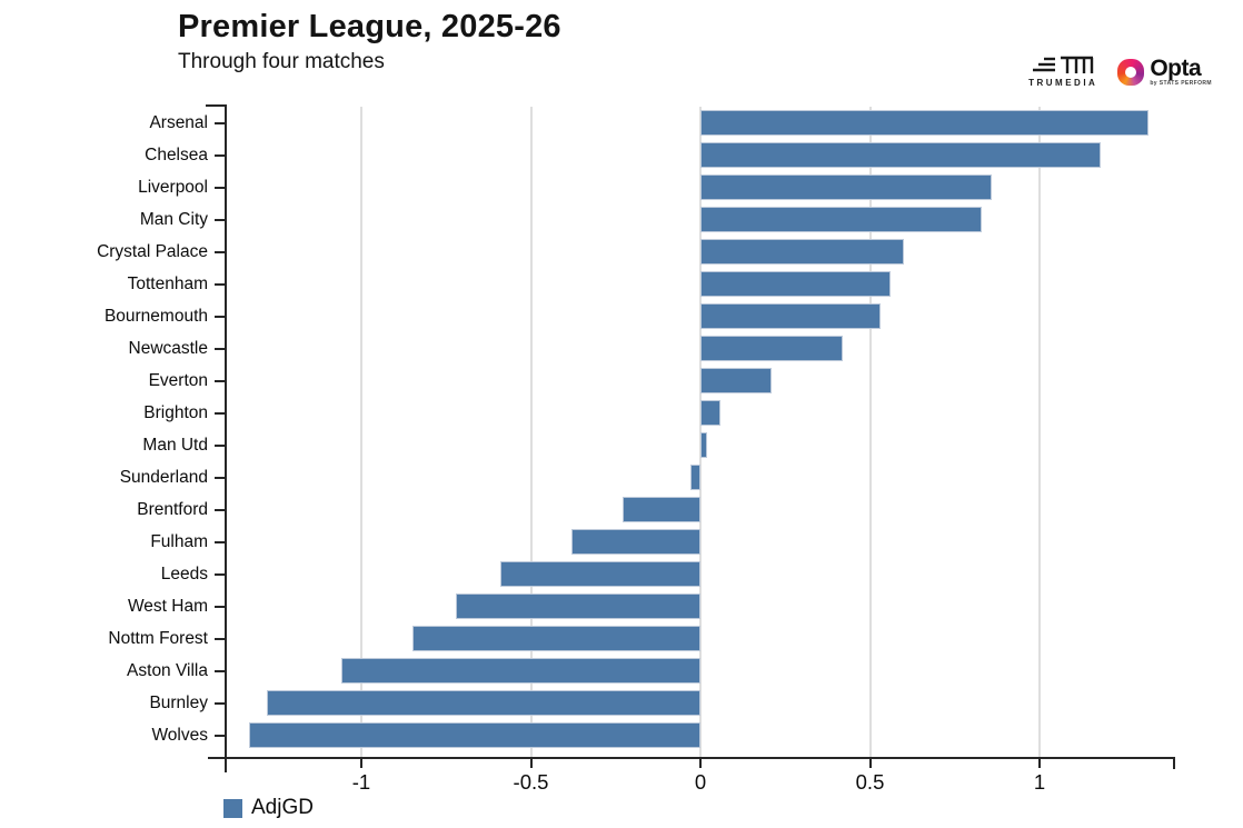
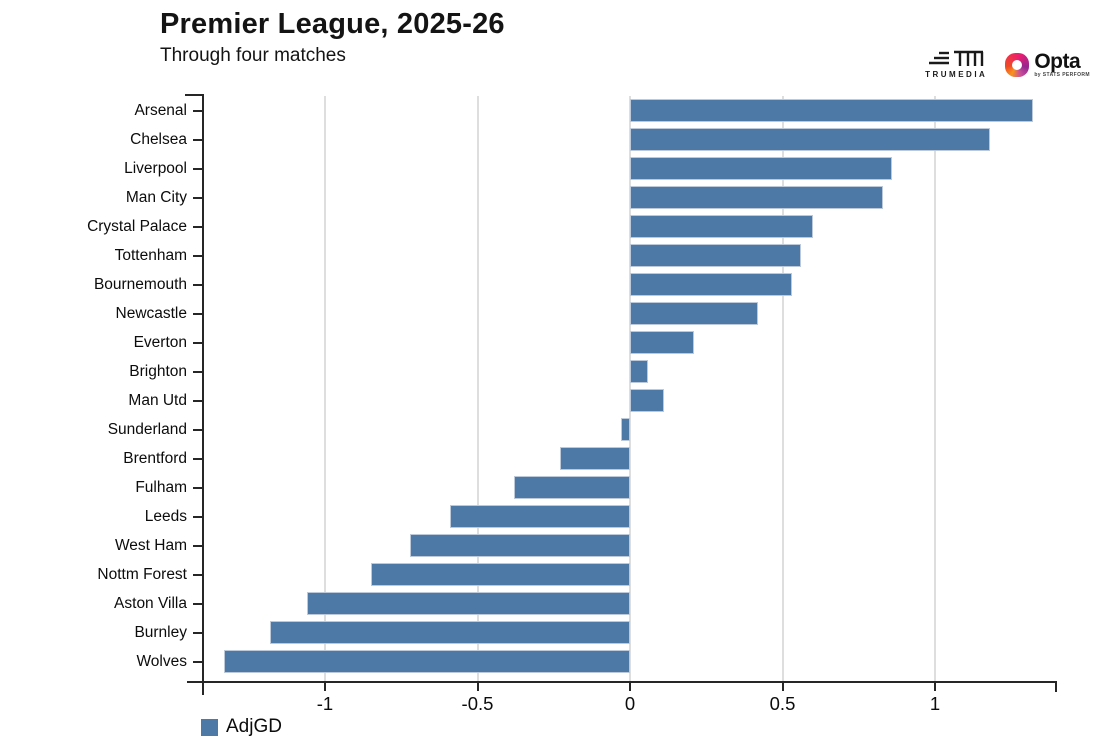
Man Utd: 0.02 -> 0.11
Burnley: -1.28 -> -1.18
